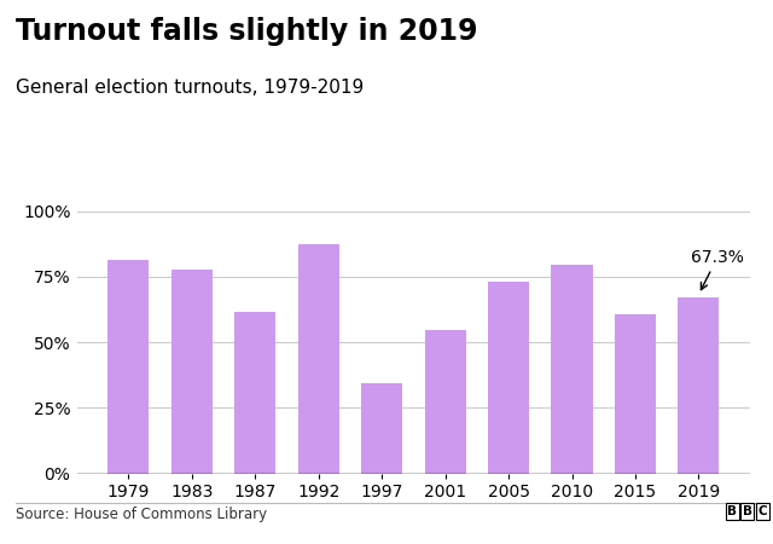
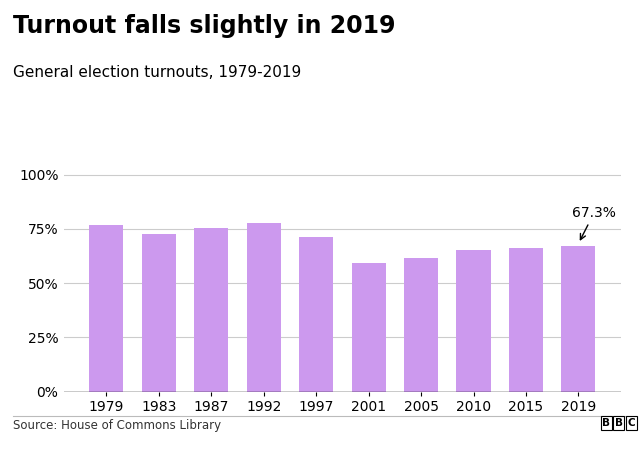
1979: 81.5% -> 76.8%
1983: 78.0% -> 72.7%
1987: 61.5% -> 75.3%
1992: 87.5% -> 77.7%
1997: 34.5% -> 71.4%
2001: 54.5% -> 59.4%
2005: 73.0% -> 61.4%
2010: 79.5% -> 65.1%
2015: 60.5% -> 66.1%
